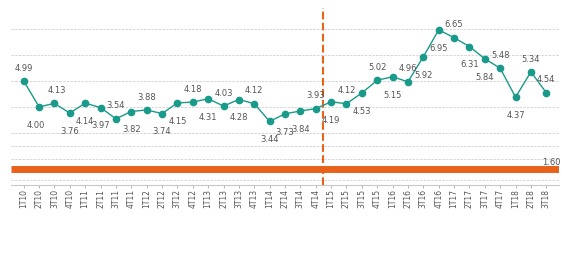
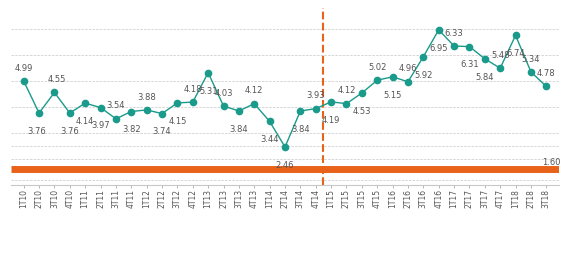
2T10: 4.00 -> 3.76
3T10: 4.13 -> 4.55
1T13: 4.31 -> 5.31
3T13: 4.28 -> 3.84
2T14: 3.73 -> 2.46
1T17: 6.65 -> 6.33
1T18: 4.37 -> 6.74
3T18: 4.54 -> 4.78
